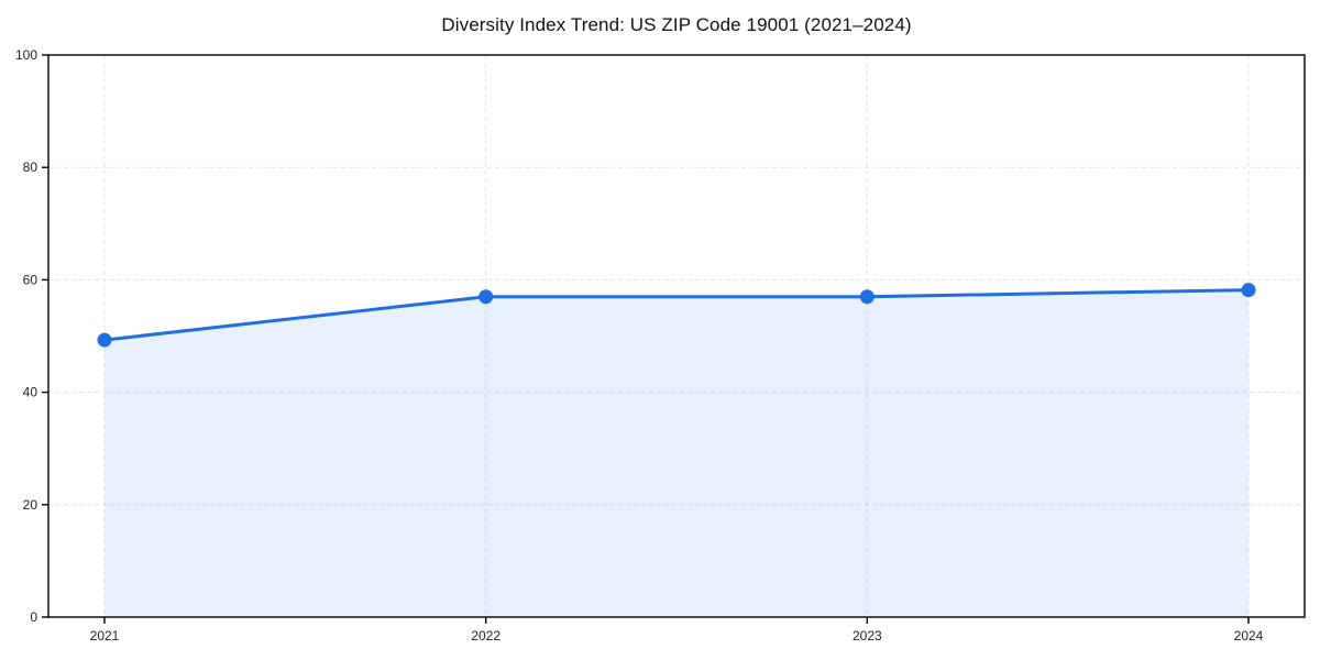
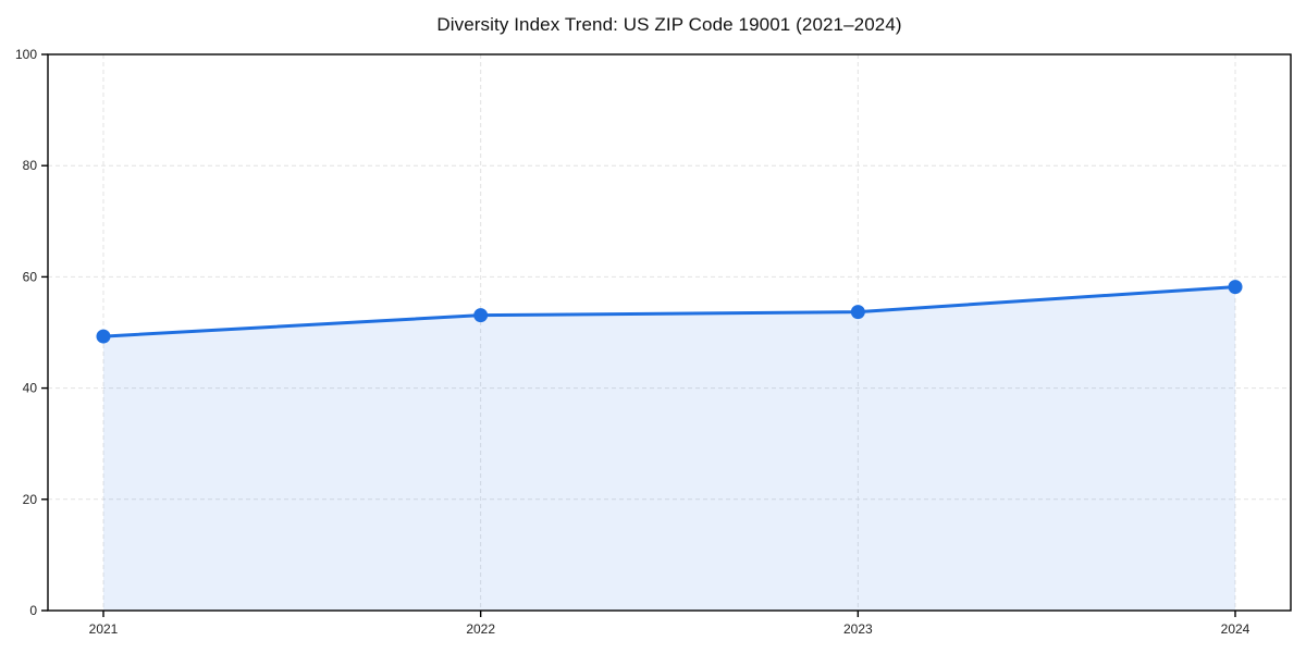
2022: 57 -> 53
2023: 57 -> 54
